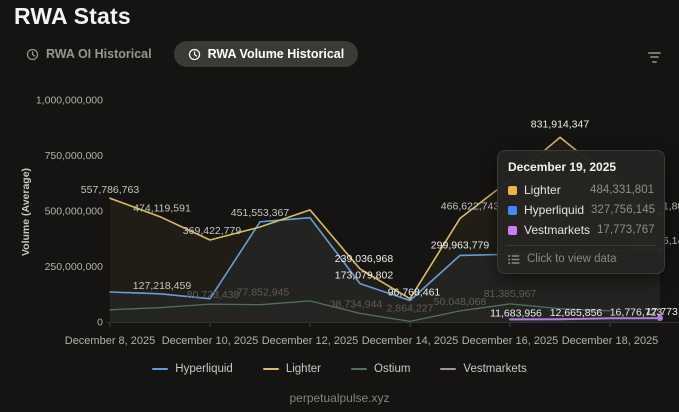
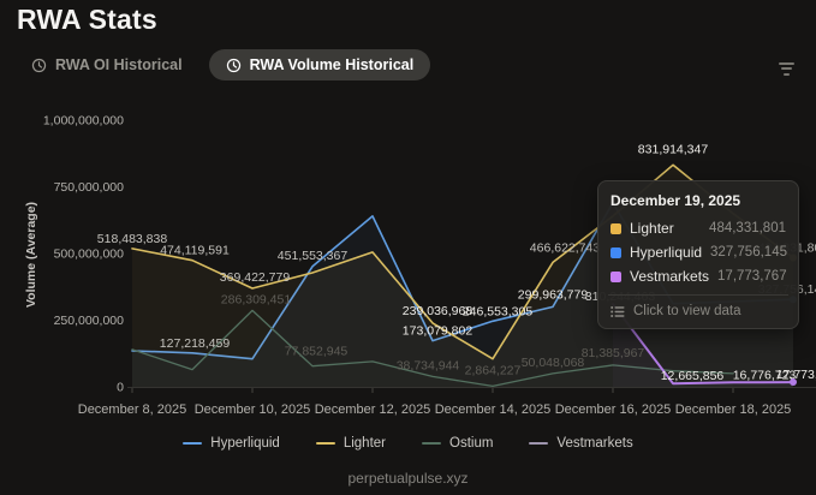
Lighter/December 8, 2025: 557,786,763 -> 518,483,838
Ostium/December 8, 2025: 60000000 -> 140000000
Ostium/December 10, 2025: 80,723,438 -> 286,309,451
Hyperliquid/December 12, 2025: 470000000 -> 640000000
Hyperliquid/December 14, 2025: 96,768,461 -> 246,553,305
Hyperliquid/December 16, 2025: 300000000 -> 690000000
Vestmarkets/December 16, 2025: 11,683,956 -> 310,244,463
